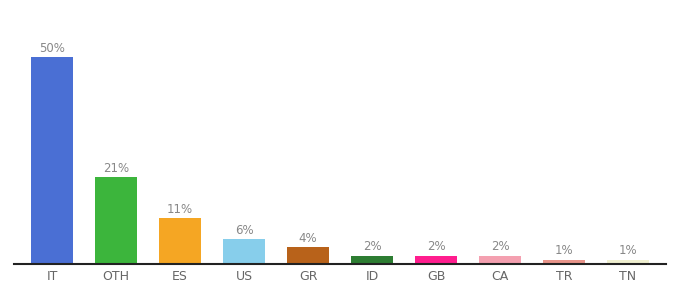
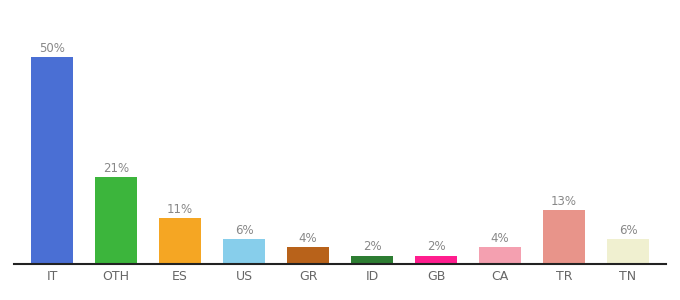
CA: 2% -> 4%
TR: 1% -> 13%
TN: 1% -> 6%
